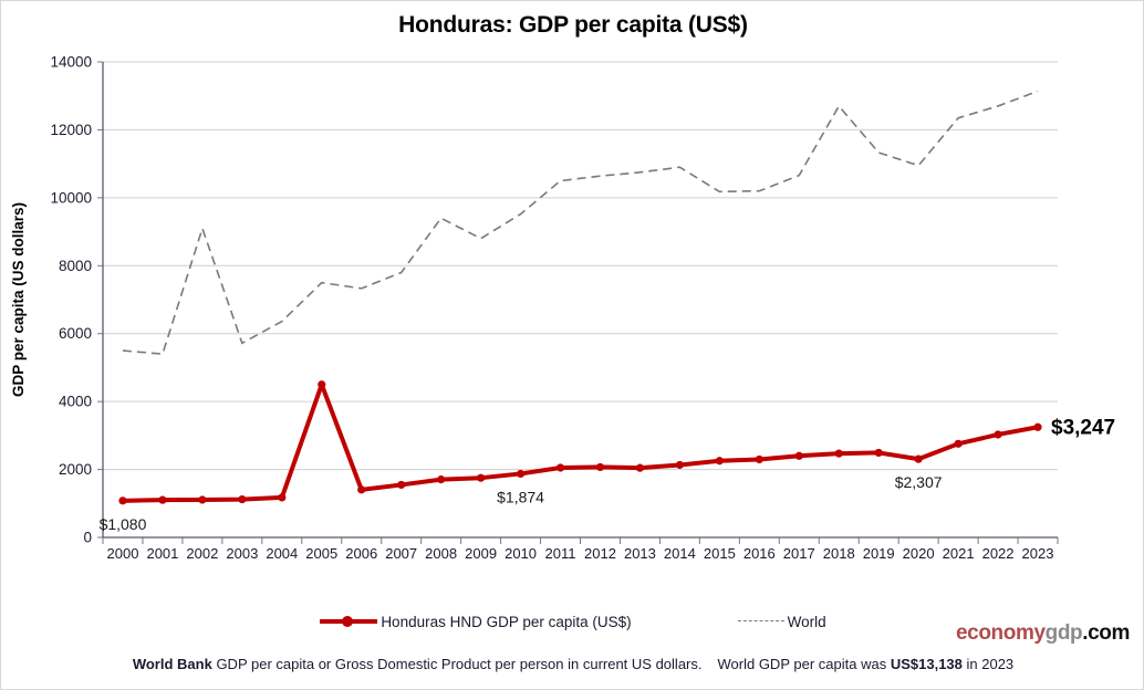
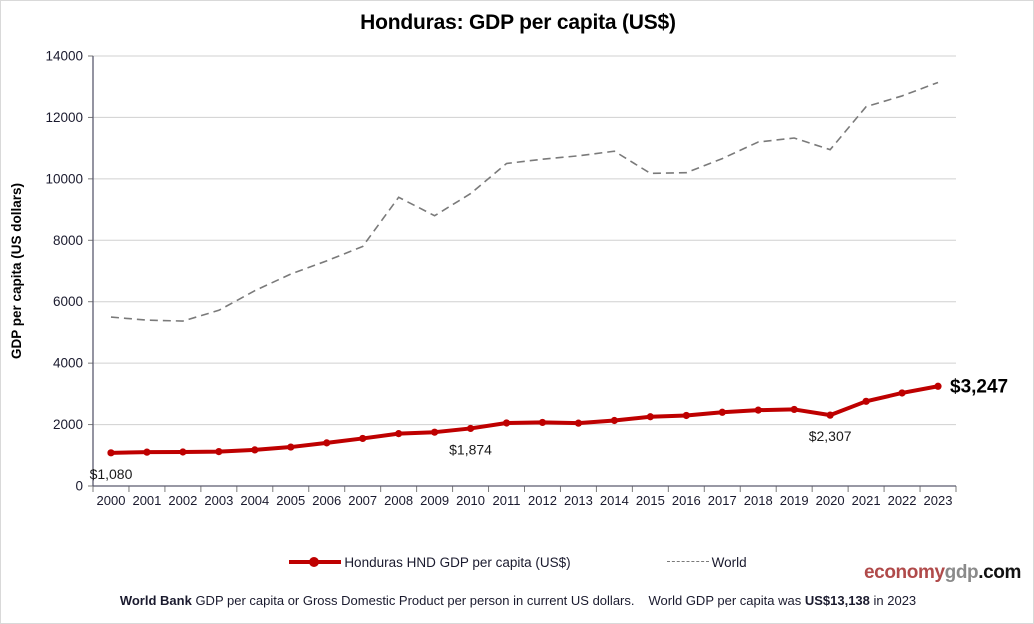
World/2002: 9100 -> 5400
Honduras HND GDP per capita (US$)/2005: 4500 -> 1300
World/2005: 7500 -> 6900
World/2018: 12700 -> 11200
